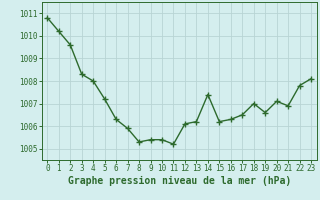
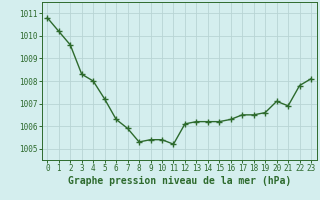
14: 1007.4 -> 1006.2
18: 1007.0 -> 1006.5
